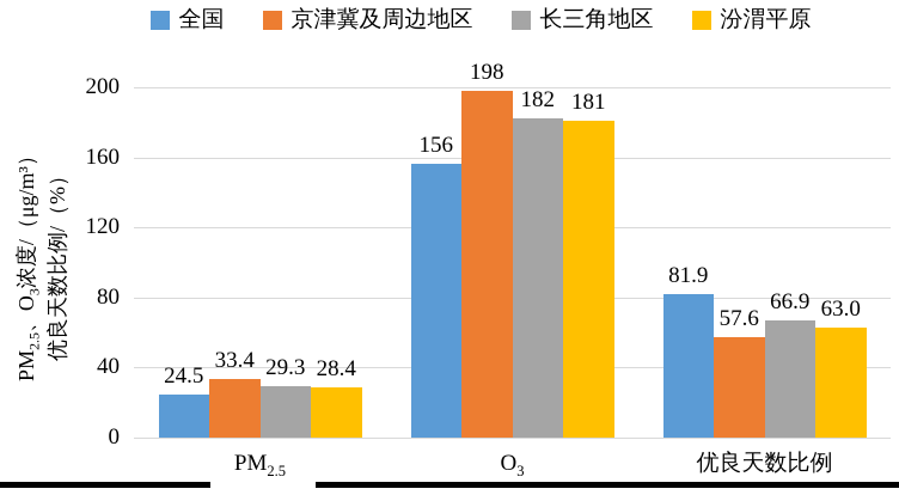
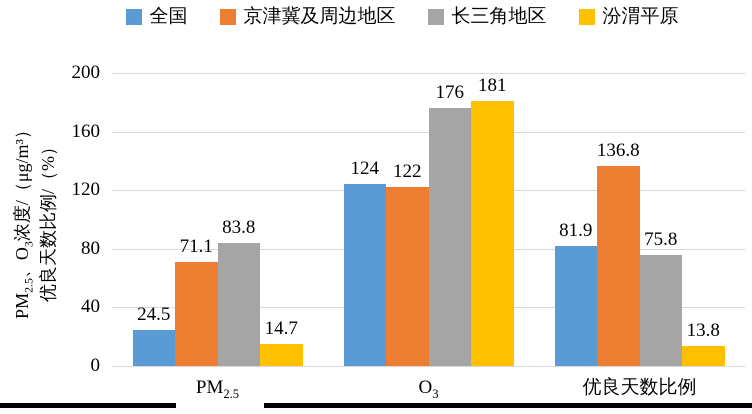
京津冀及周边地区/PM2.5: 33.4 -> 71.1
长三角地区/PM2.5: 29.3 -> 83.8
汾渭平原/PM2.5: 28.4 -> 14.7
全国/O3: 156 -> 124
京津冀及周边地区/O3: 198 -> 122
长三角地区/O3: 182 -> 176
京津冀及周边地区/优良天数比例: 57.6 -> 136.8
长三角地区/优良天数比例: 66.9 -> 75.8
汾渭平原/优良天数比例: 63.0 -> 13.8
